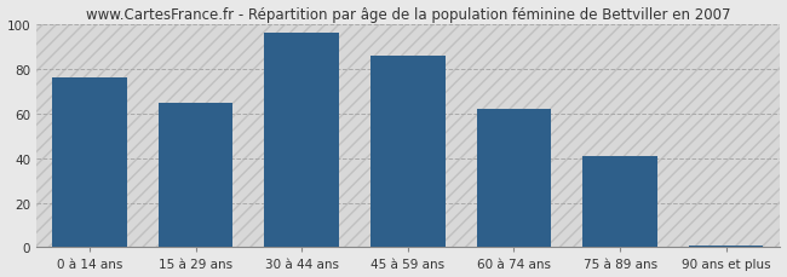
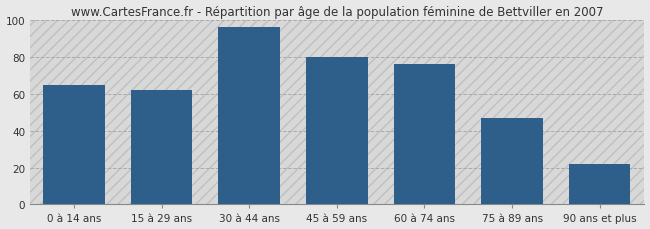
0 à 14 ans: 76 -> 65
15 à 29 ans: 65 -> 62
45 à 59 ans: 86 -> 80
60 à 74 ans: 62 -> 76
75 à 89 ans: 41 -> 47
90 ans et plus: 1 -> 22
